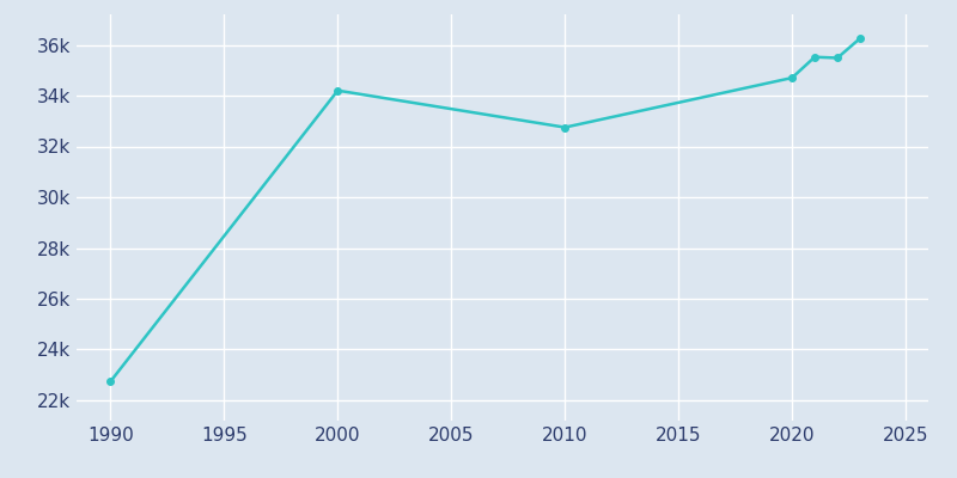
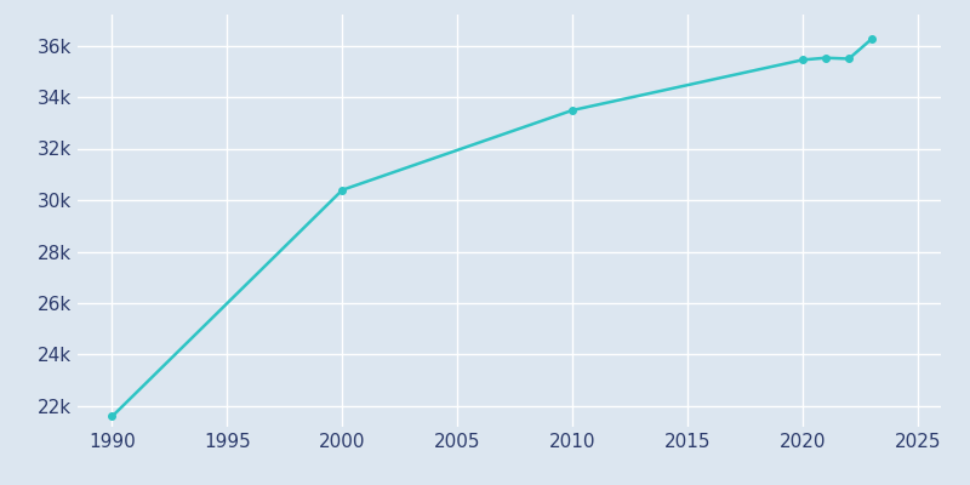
1990: 22.75k -> 21.60k
2000: 34.20k -> 30.39k
2010: 32.75k -> 33.49k
2020: 34.70k -> 35.44k
